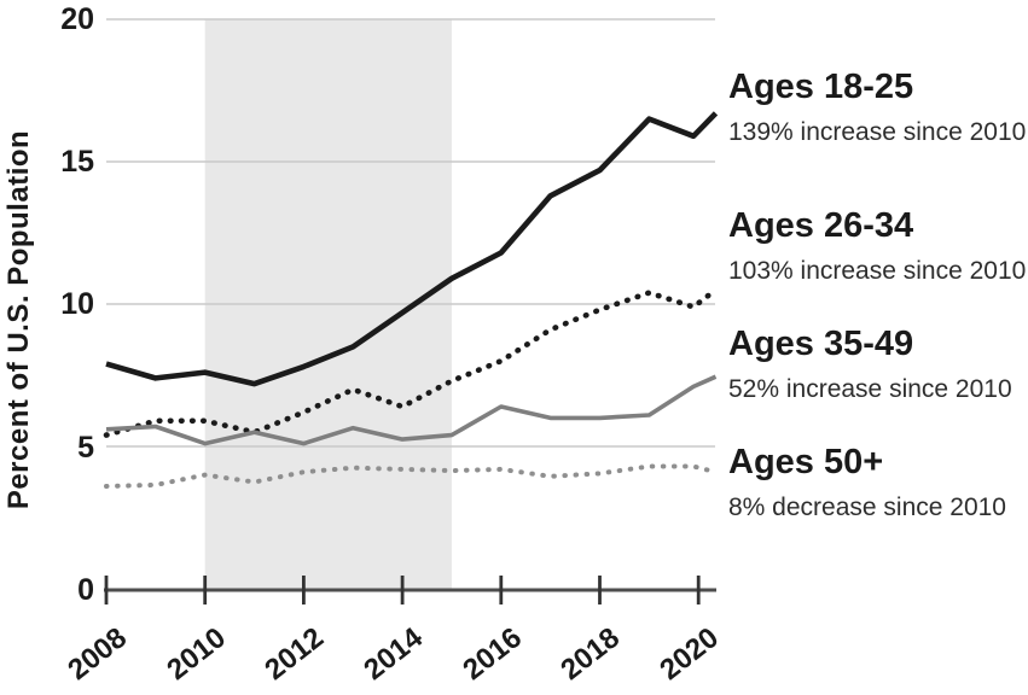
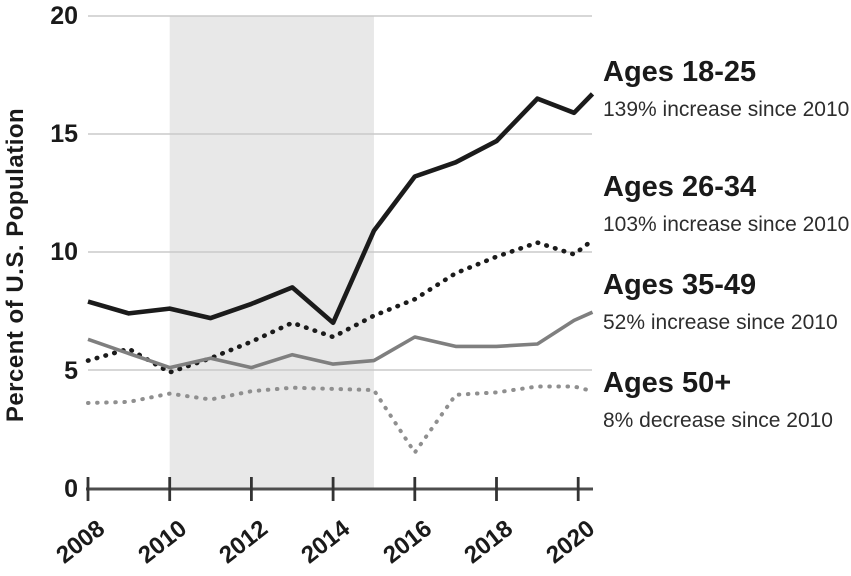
Ages 35-49/2008: 5.6 -> 6.3
Ages 26-34/2010: 5.9 -> 4.9
Ages 18-25/2014: 9.7 -> 7.0
Ages 18-25/2016: 11.8 -> 13.2
Ages 50+/2016: 4.2 -> 1.5
